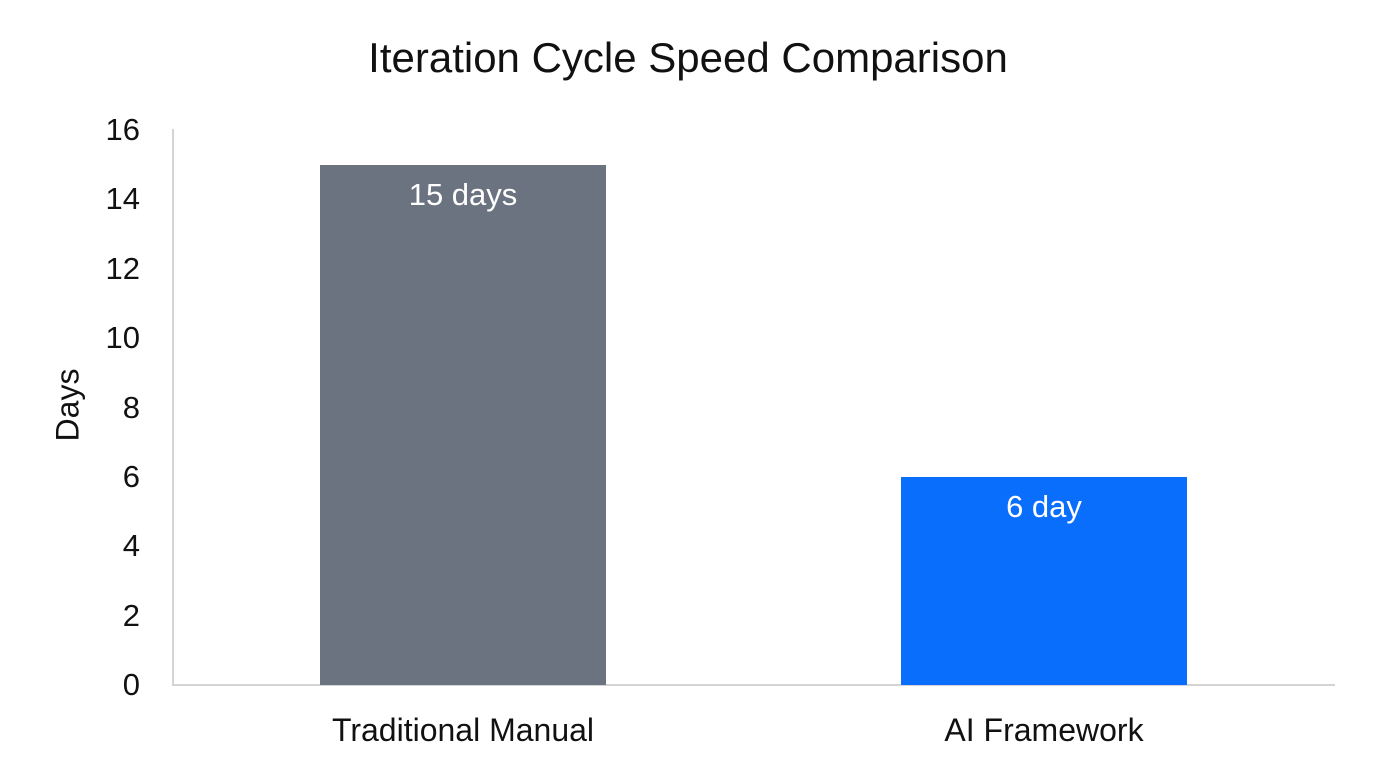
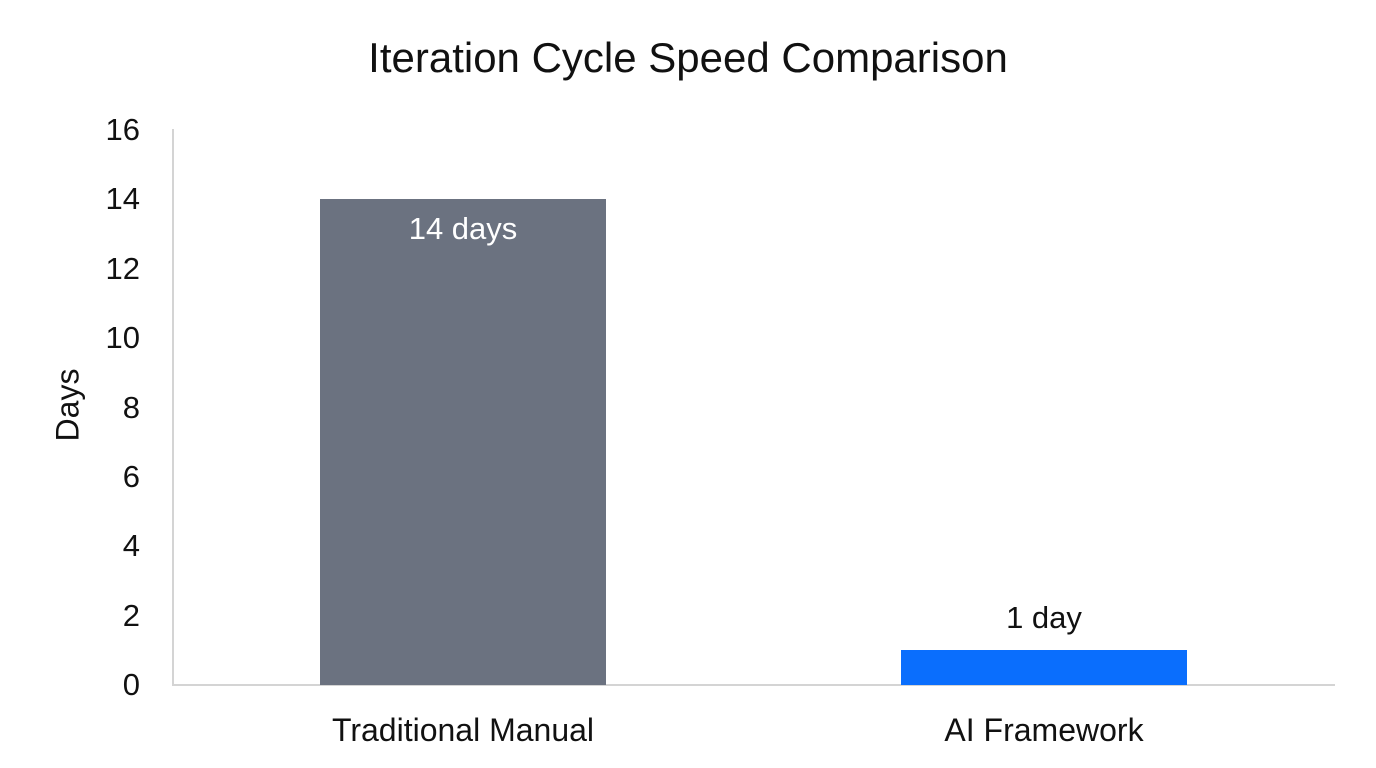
Traditional Manual: 15 -> 14
AI Framework: 6 -> 1
